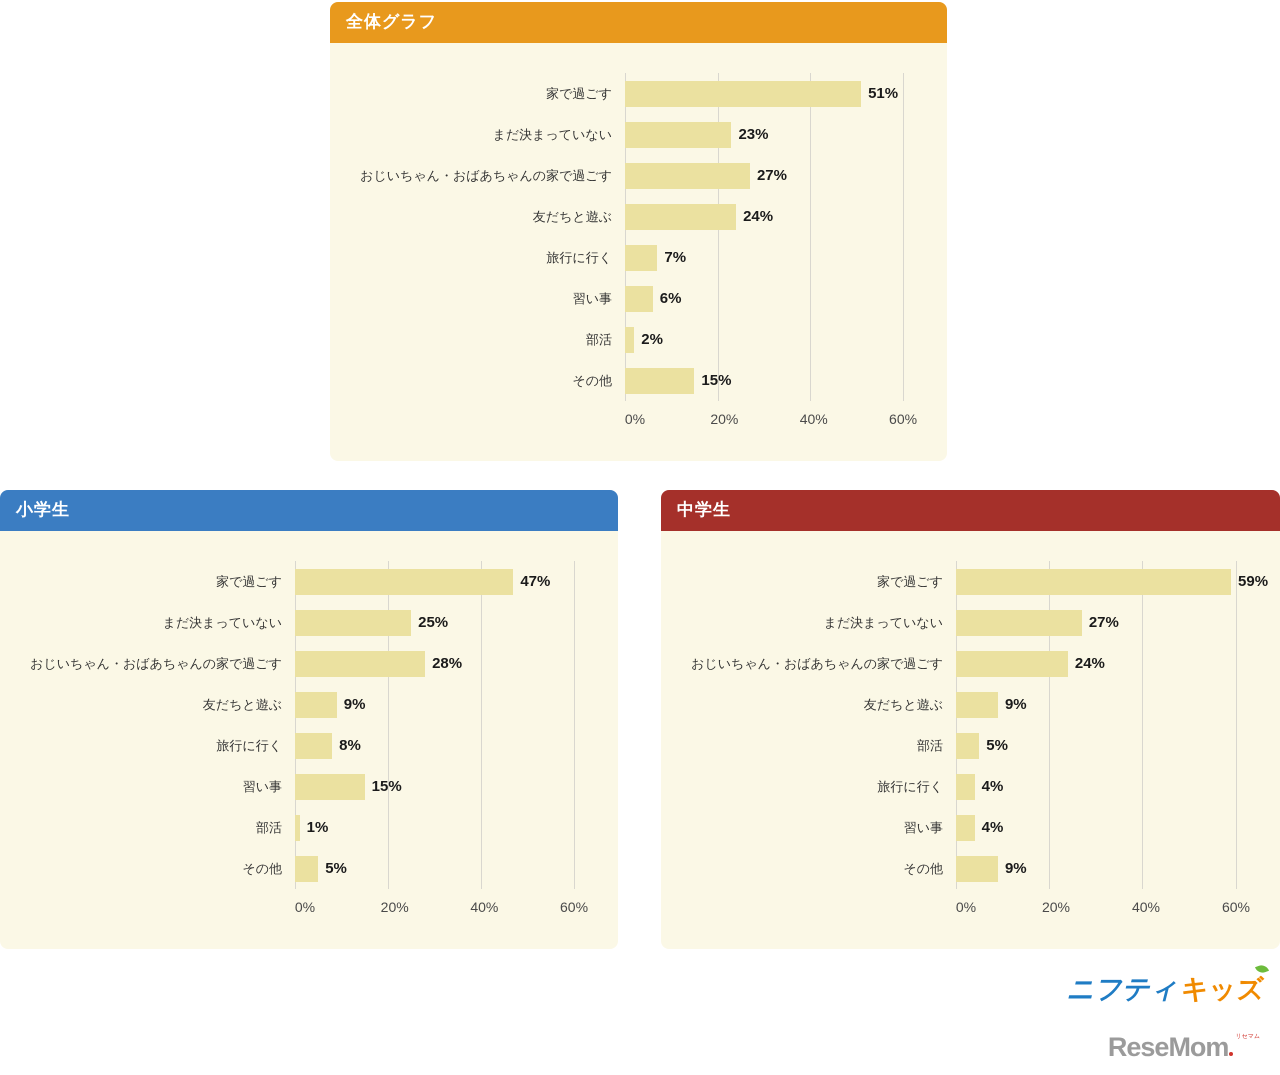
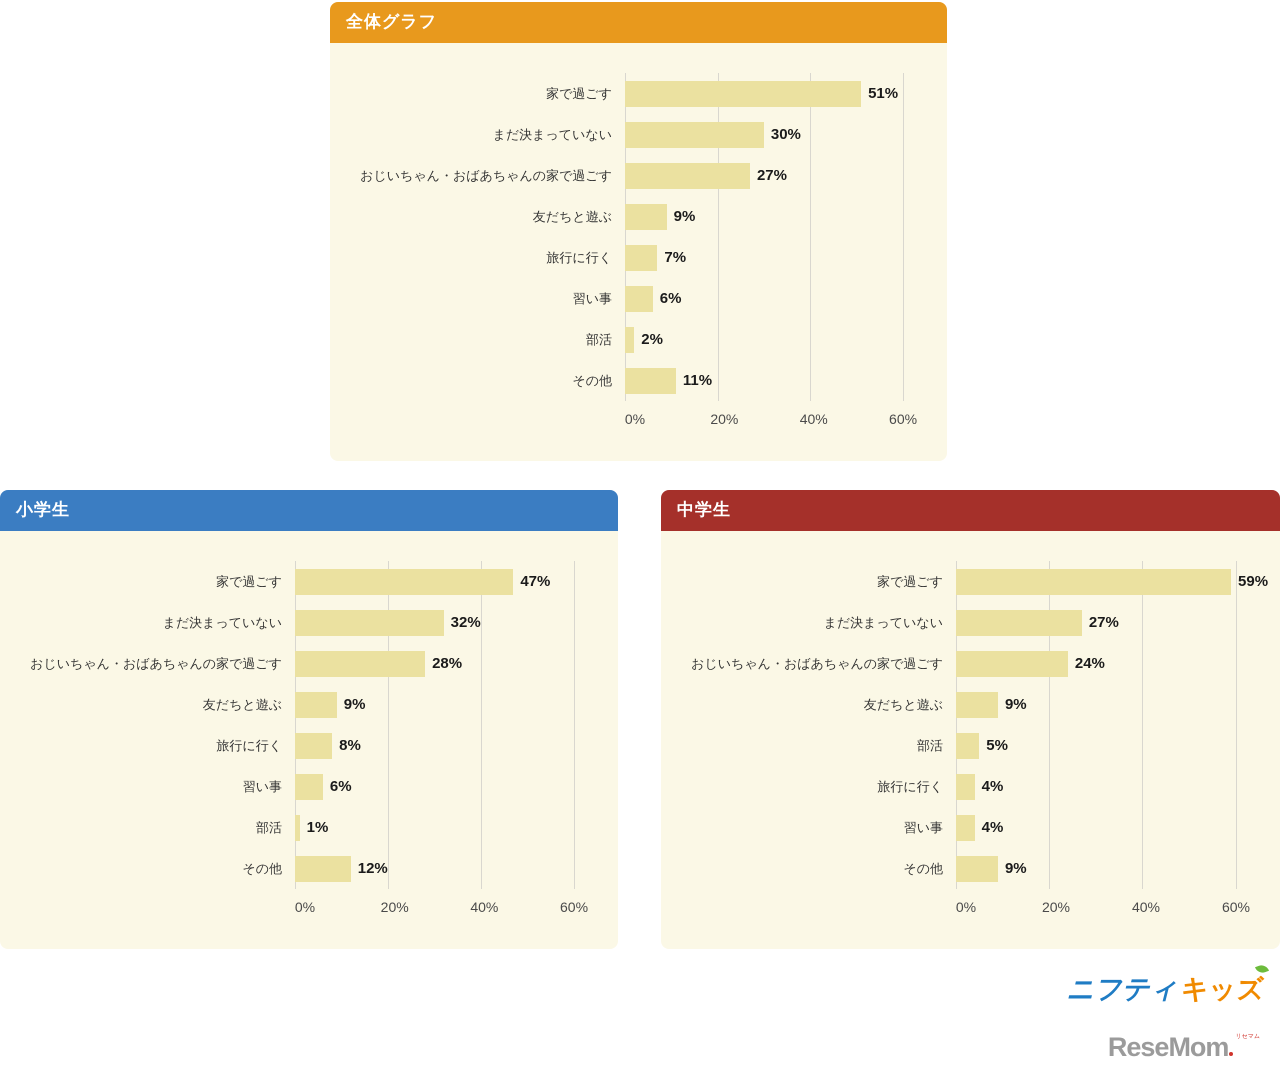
全体グラフ/まだ決まっていない: 23% -> 30%
全体グラフ/友だちと遊ぶ: 24% -> 9%
全体グラフ/その他: 15% -> 11%
小学生/まだ決まっていない: 25% -> 32%
小学生/習い事: 15% -> 6%
小学生/その他: 5% -> 12%
